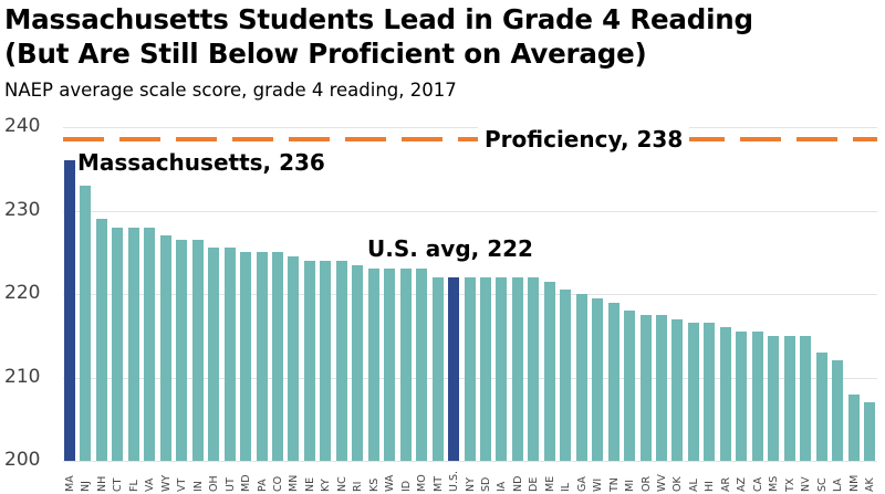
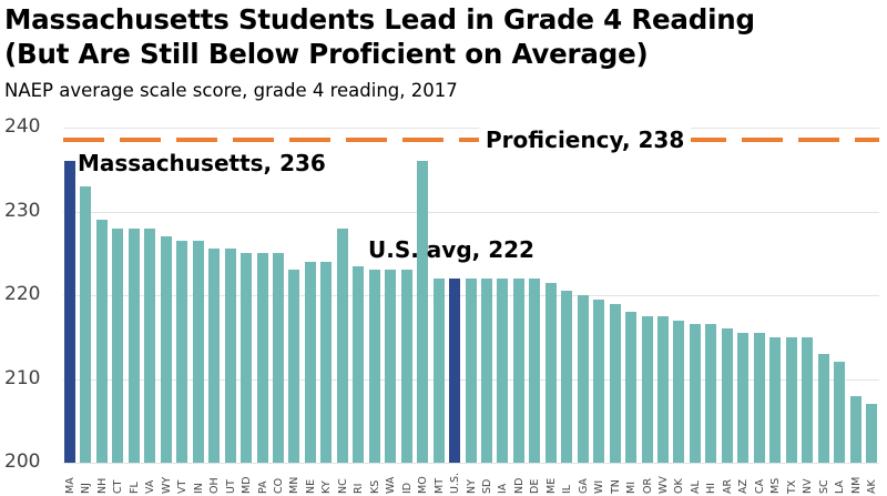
MN: 224 -> 223
NC: 224 -> 228
MO: 223 -> 236
